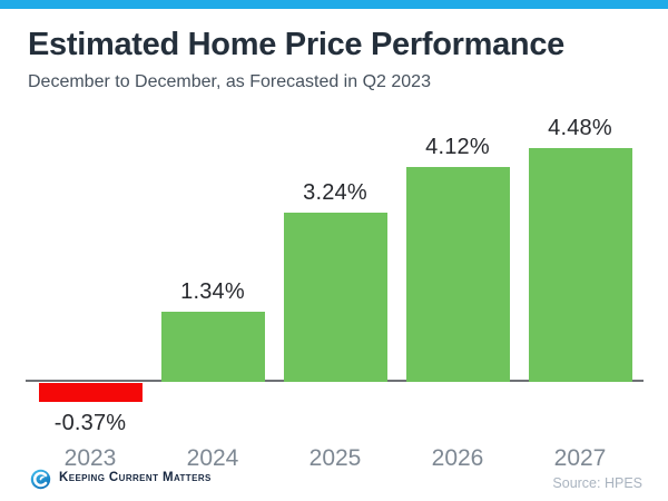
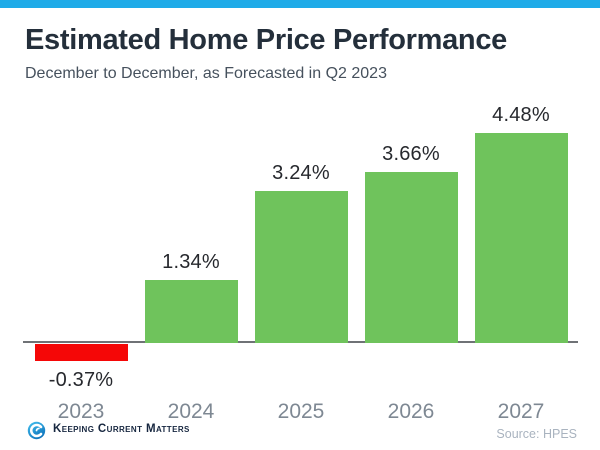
2026: 4.12% -> 3.66%
